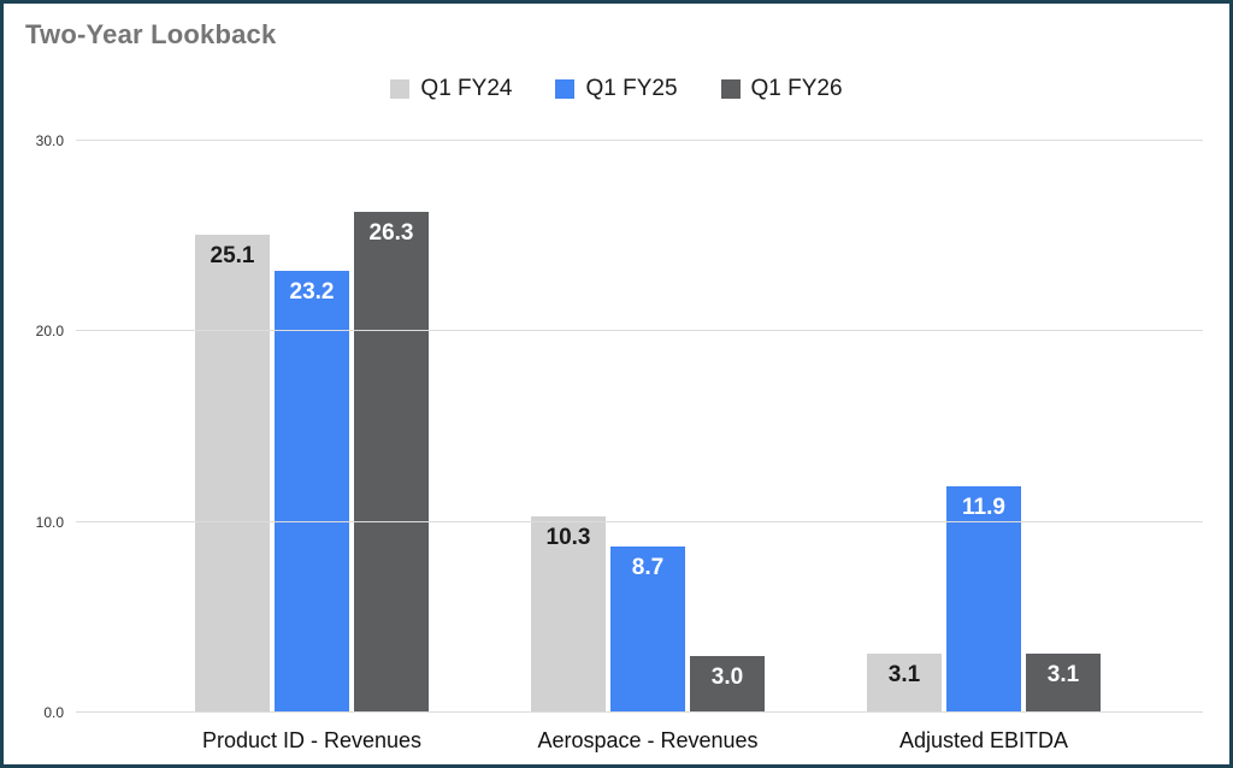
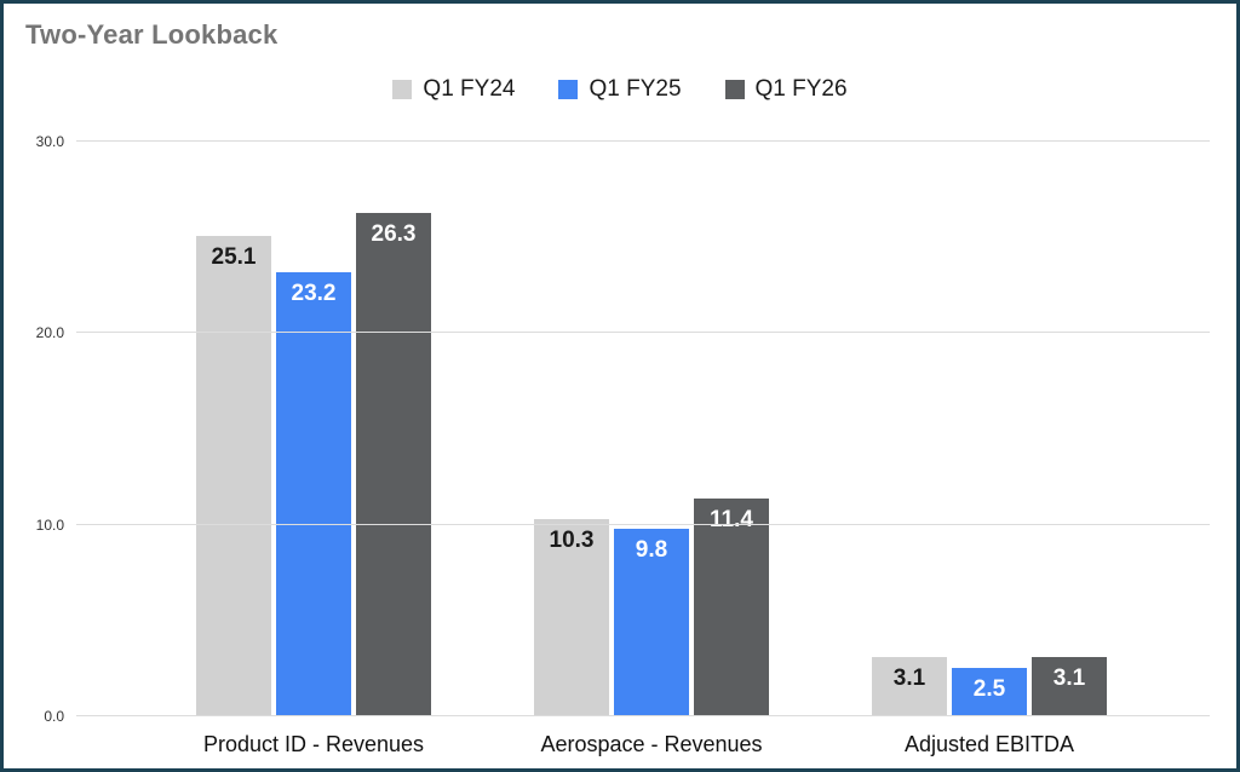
Q1 FY25/Aerospace - Revenues: 8.7 -> 9.8
Q1 FY26/Aerospace - Revenues: 3.0 -> 11.4
Q1 FY25/Adjusted EBITDA: 11.9 -> 2.5
